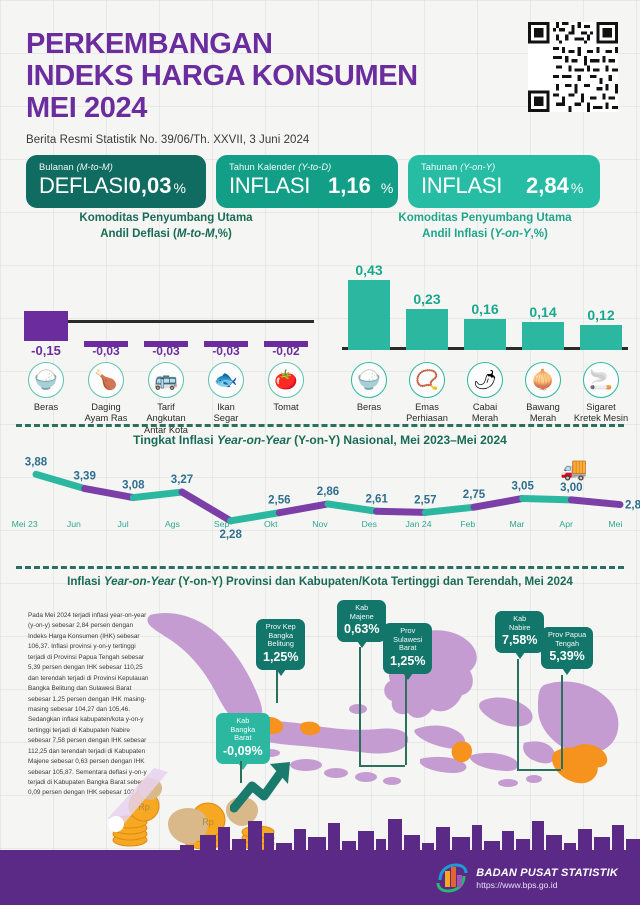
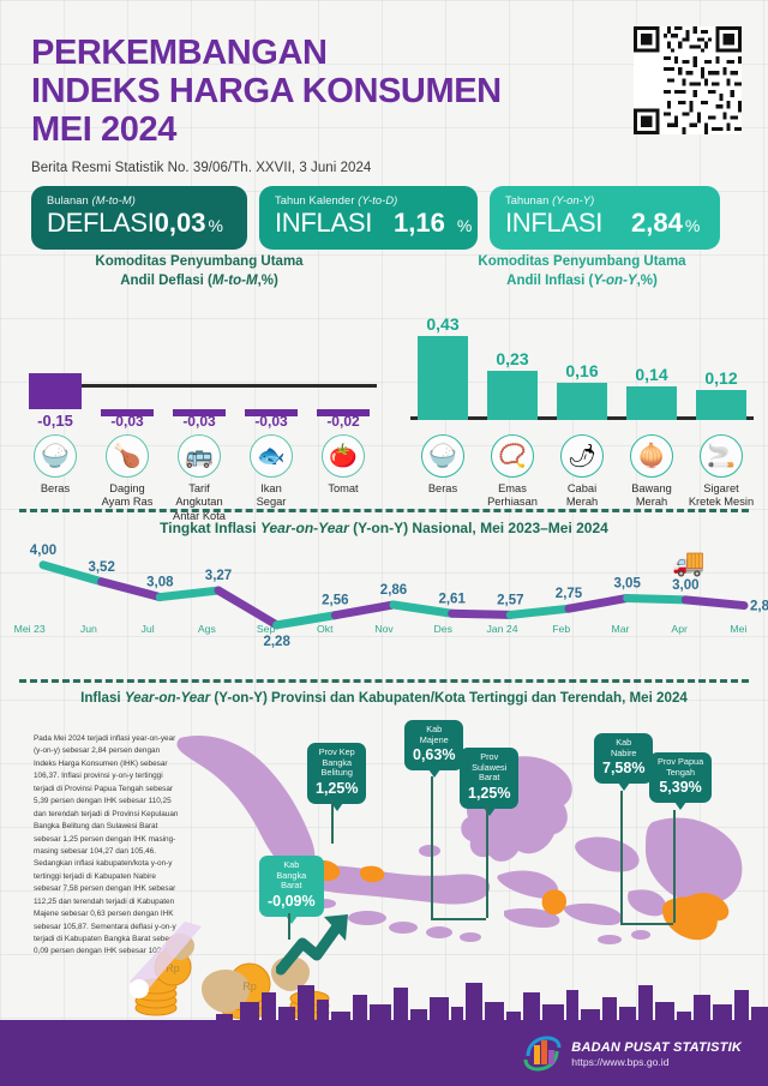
Mei 23: 3,88 -> 4,00
Jun: 3,39 -> 3,52
